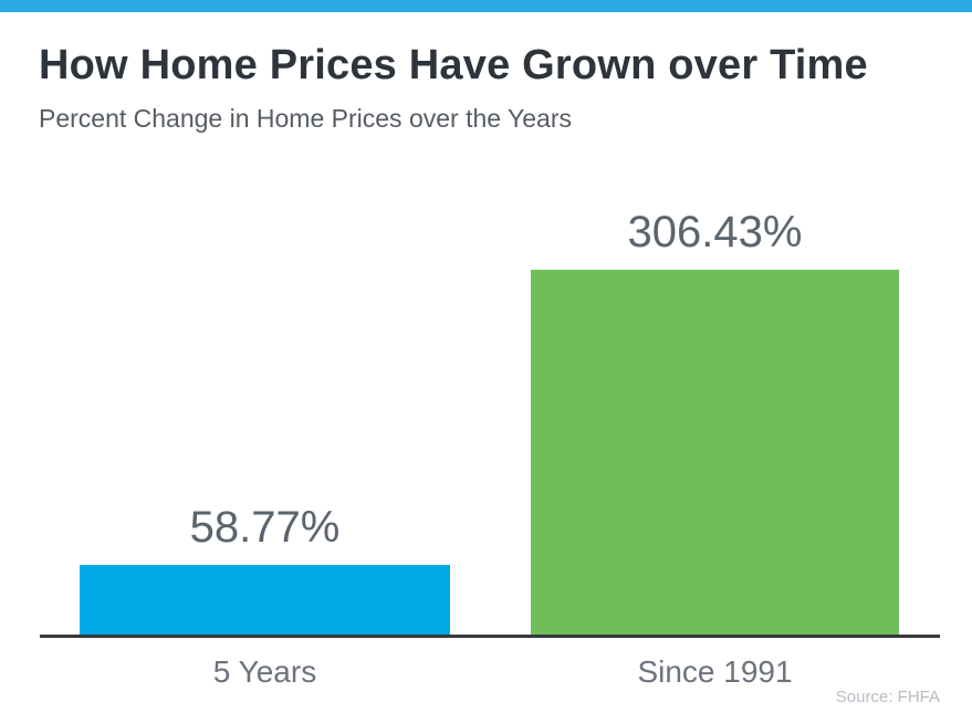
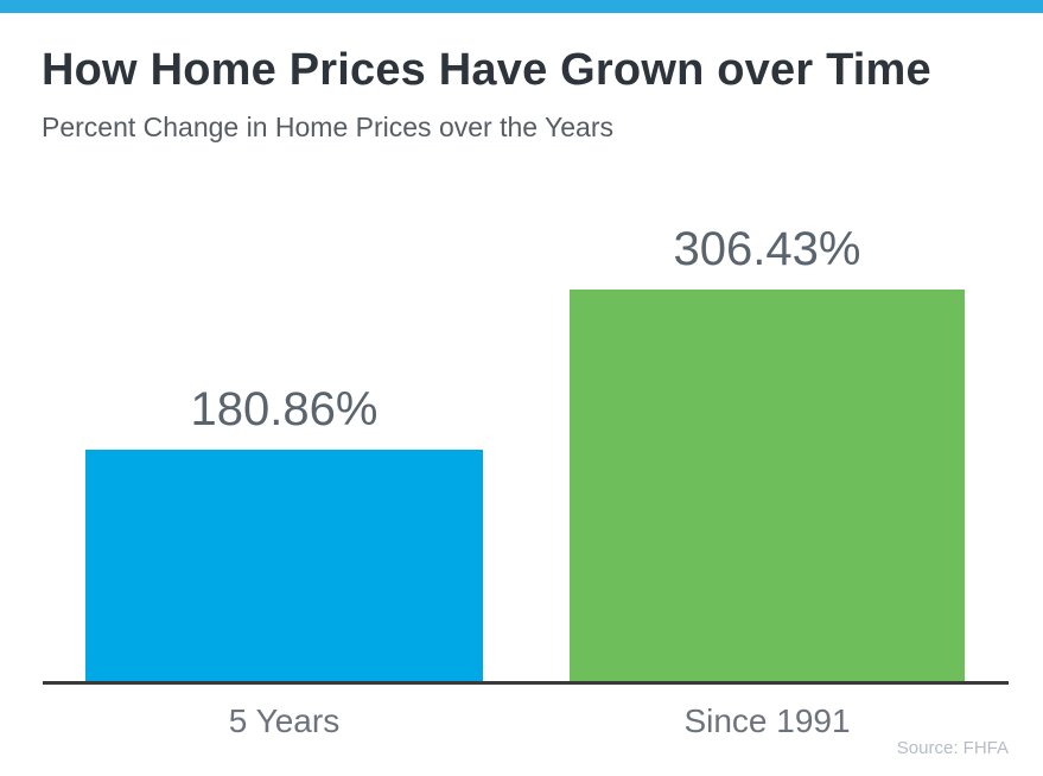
5 Years: 58.77% -> 180.86%
